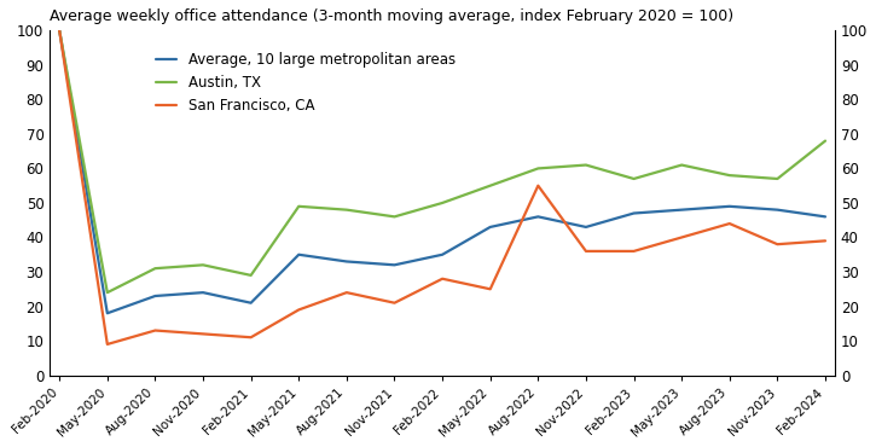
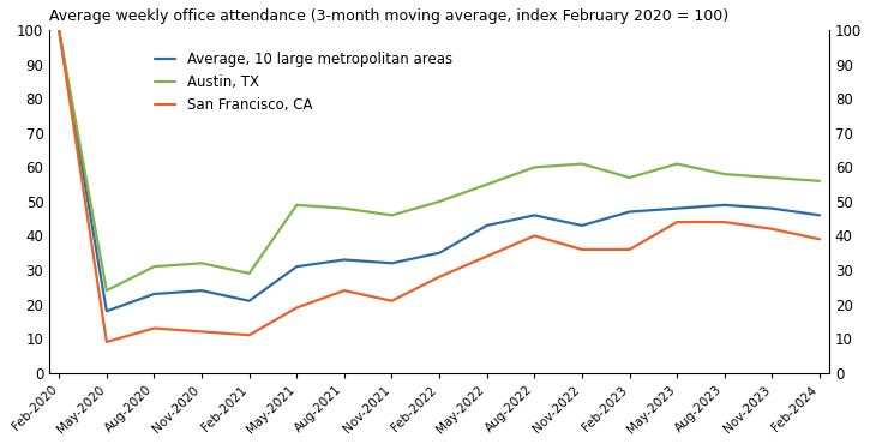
Average, 10 large metropolitan areas/May-2021: 35 -> 31
San Francisco, CA/May-2022: 25 -> 34
San Francisco, CA/Aug-2022: 55 -> 40
San Francisco, CA/May-2023: 40 -> 44
San Francisco, CA/Nov-2023: 38 -> 42
Austin, TX/Feb-2024: 68 -> 56
